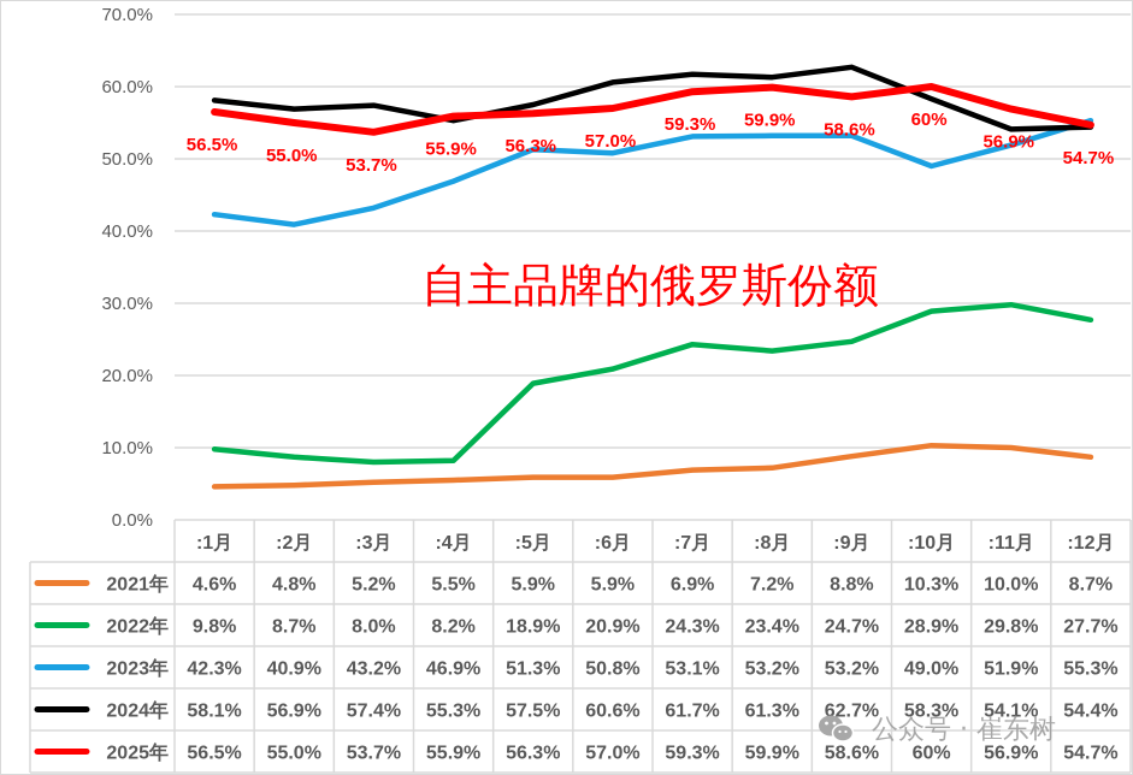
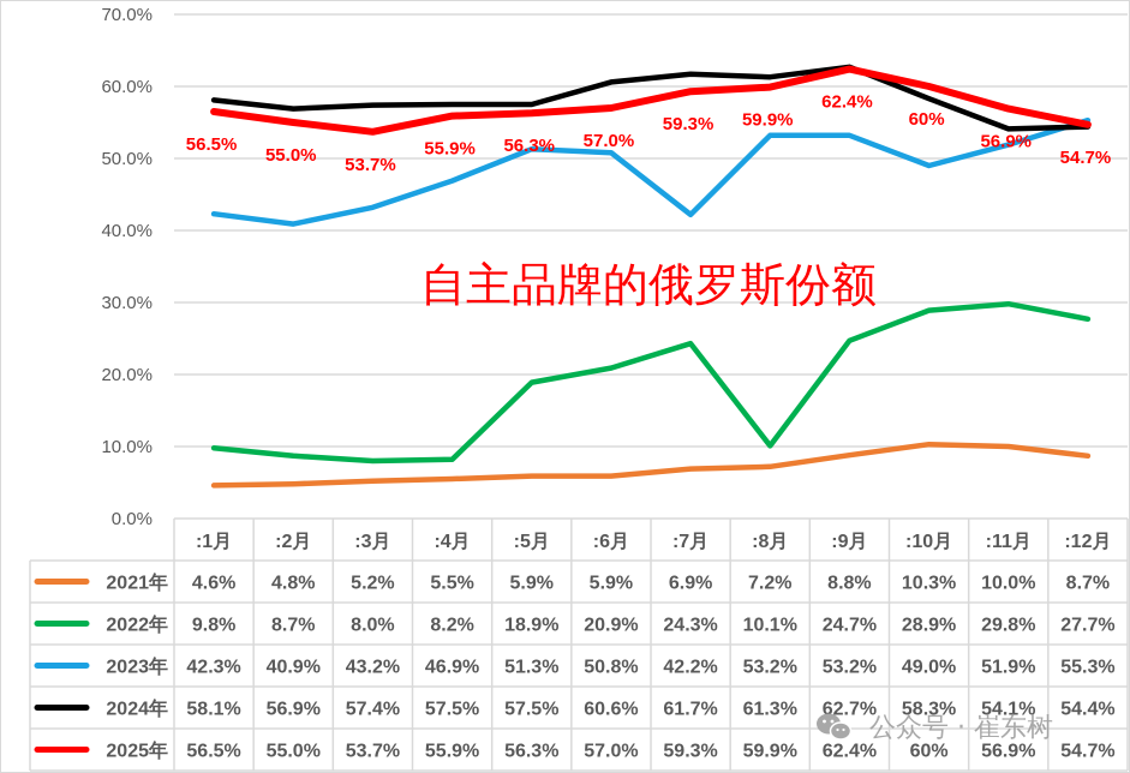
2024年/:4月: 55.3% -> 57.5%
2023年/:7月: 53.1% -> 42.2%
2022年/:8月: 23.4% -> 10.1%
2025年/:9月: 58.6% -> 62.4%
